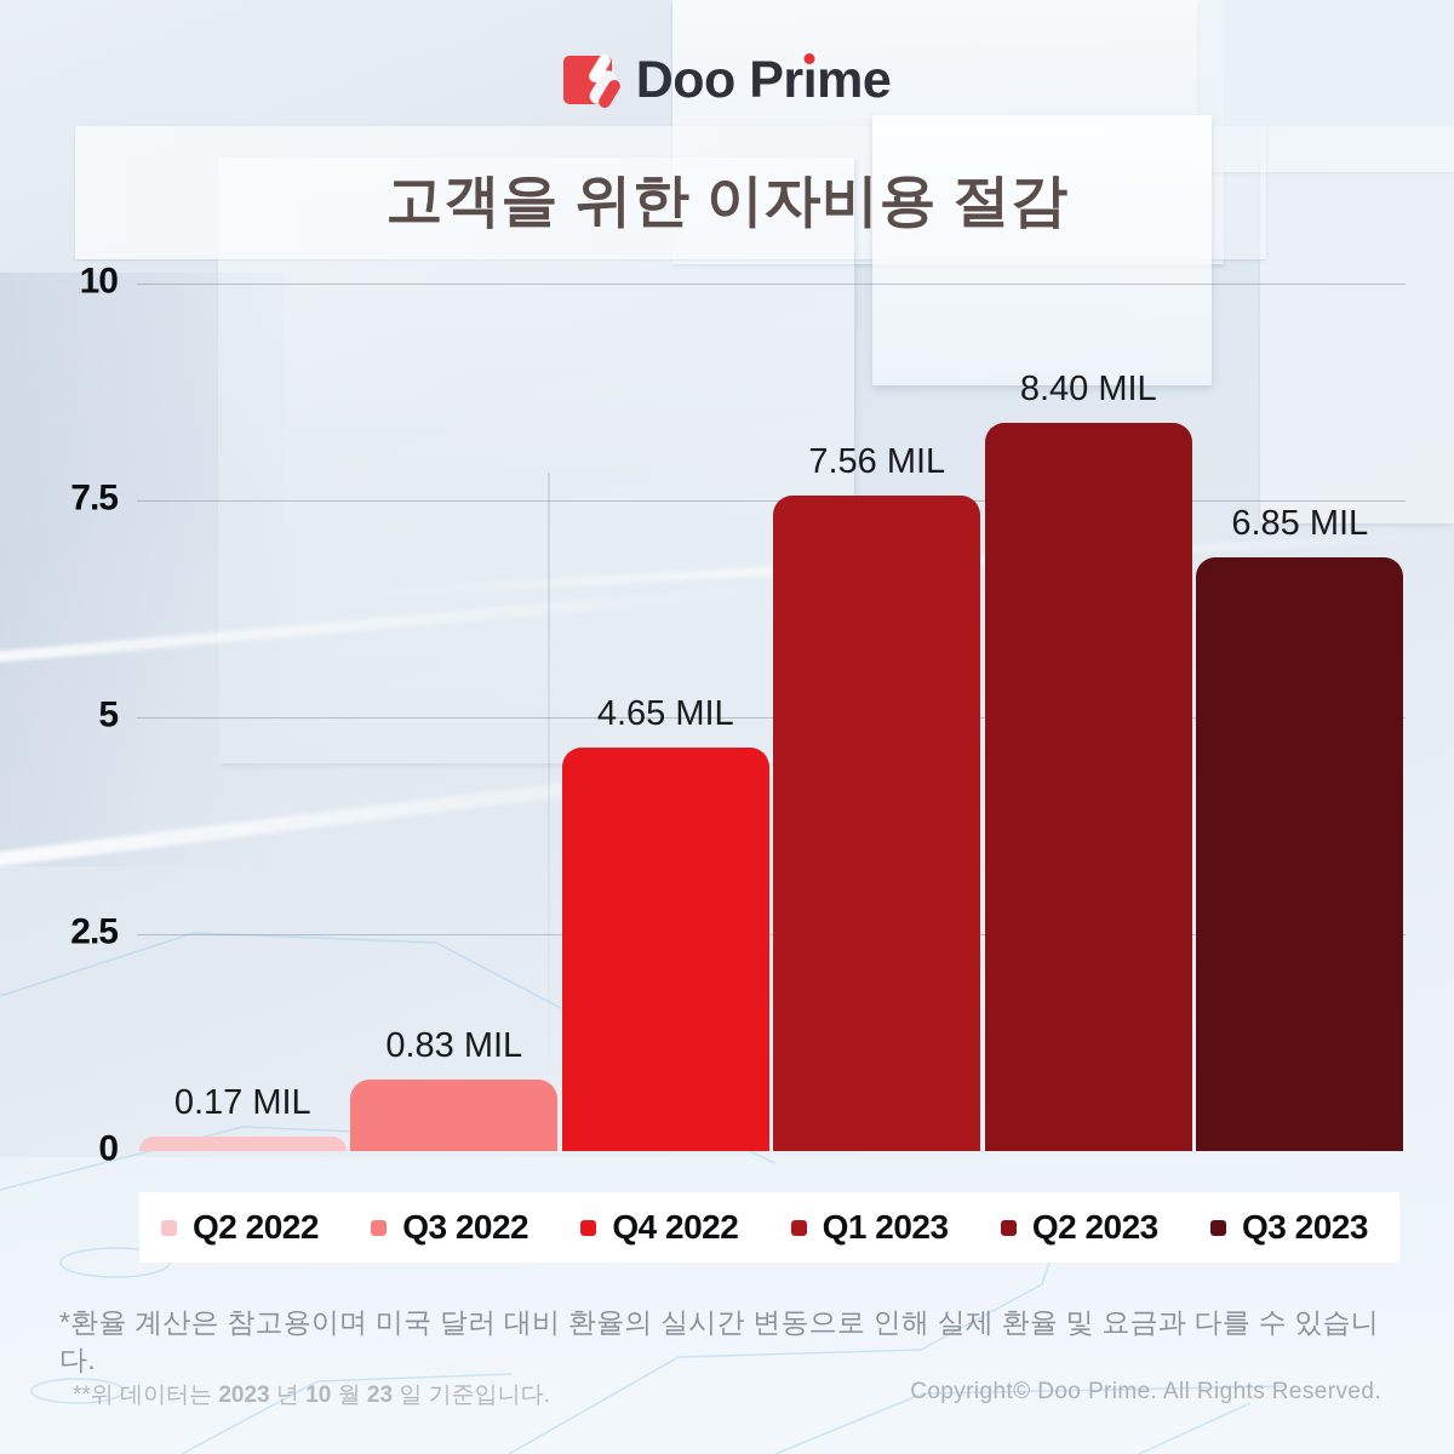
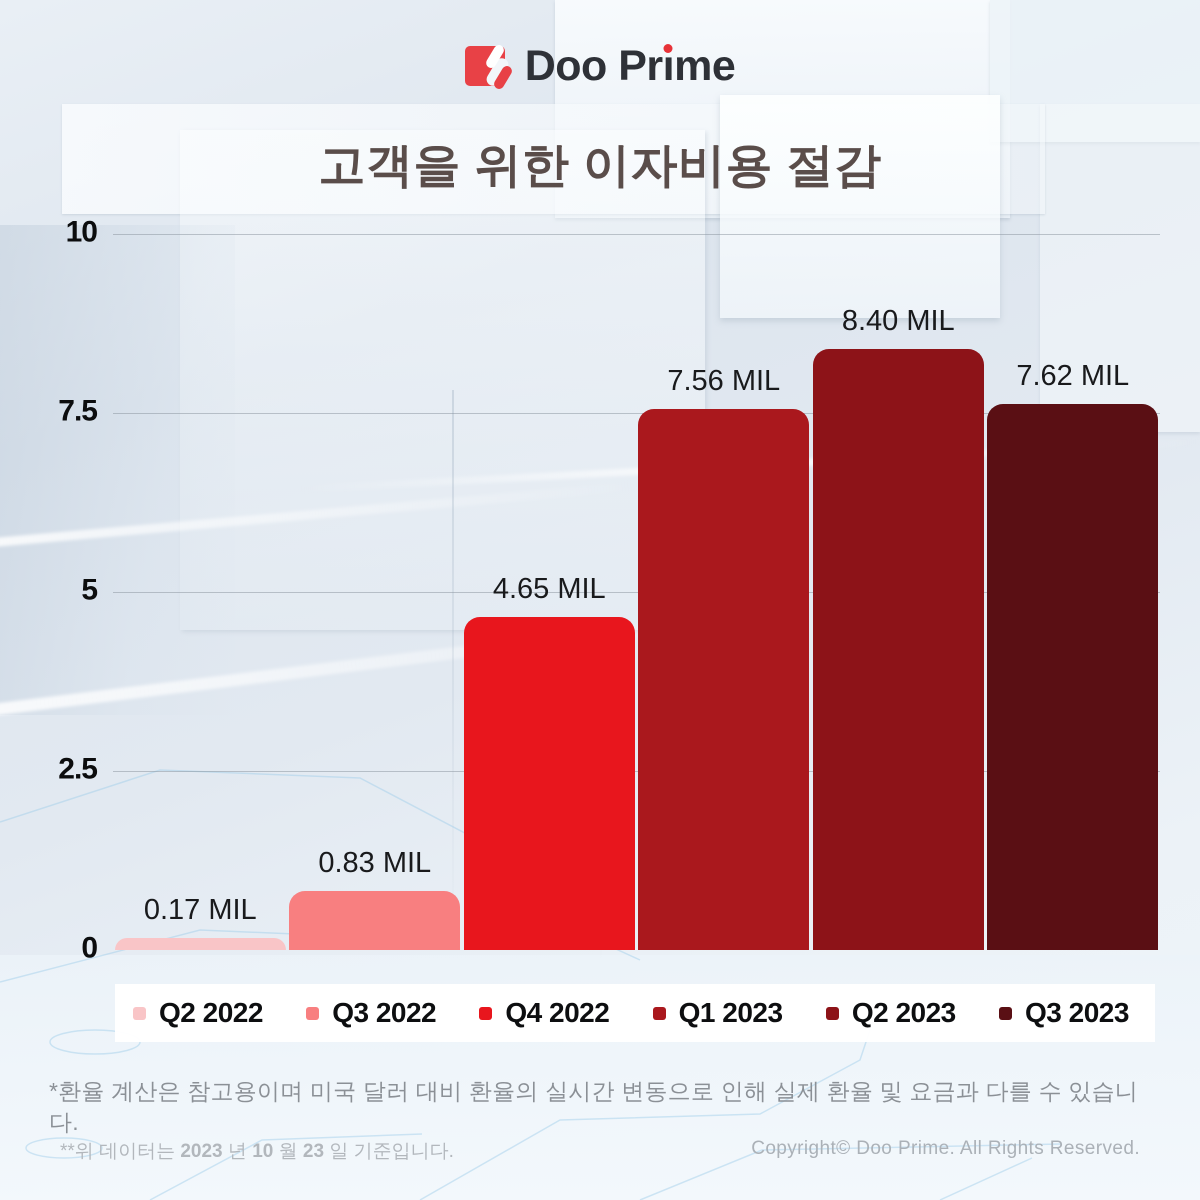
Q3 2023: 6.85 -> 7.62
